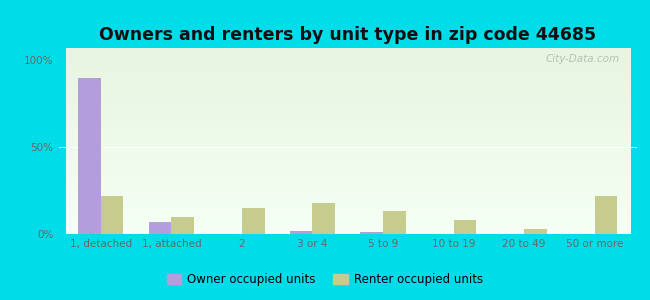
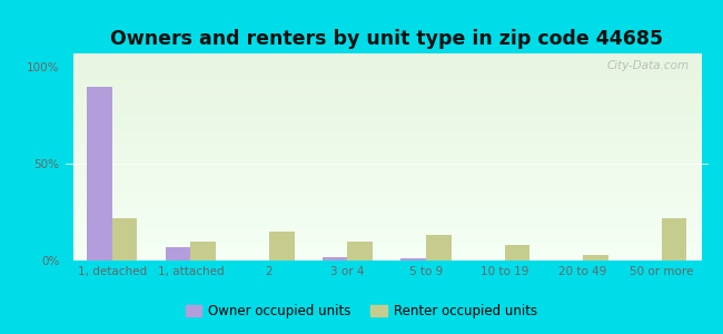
Renter occupied units/3 or 4: 18% -> 10%
